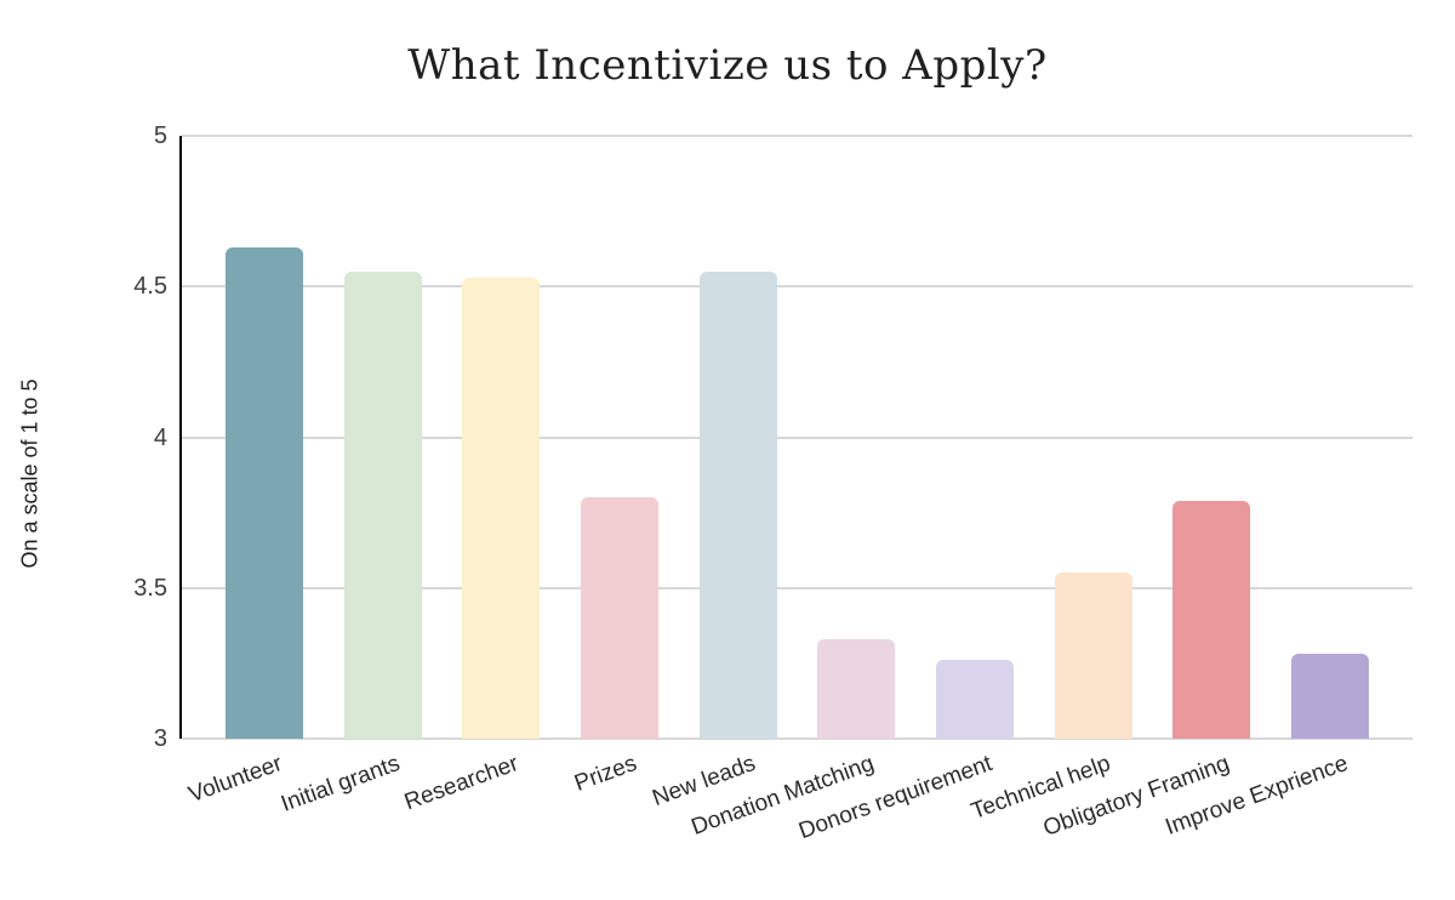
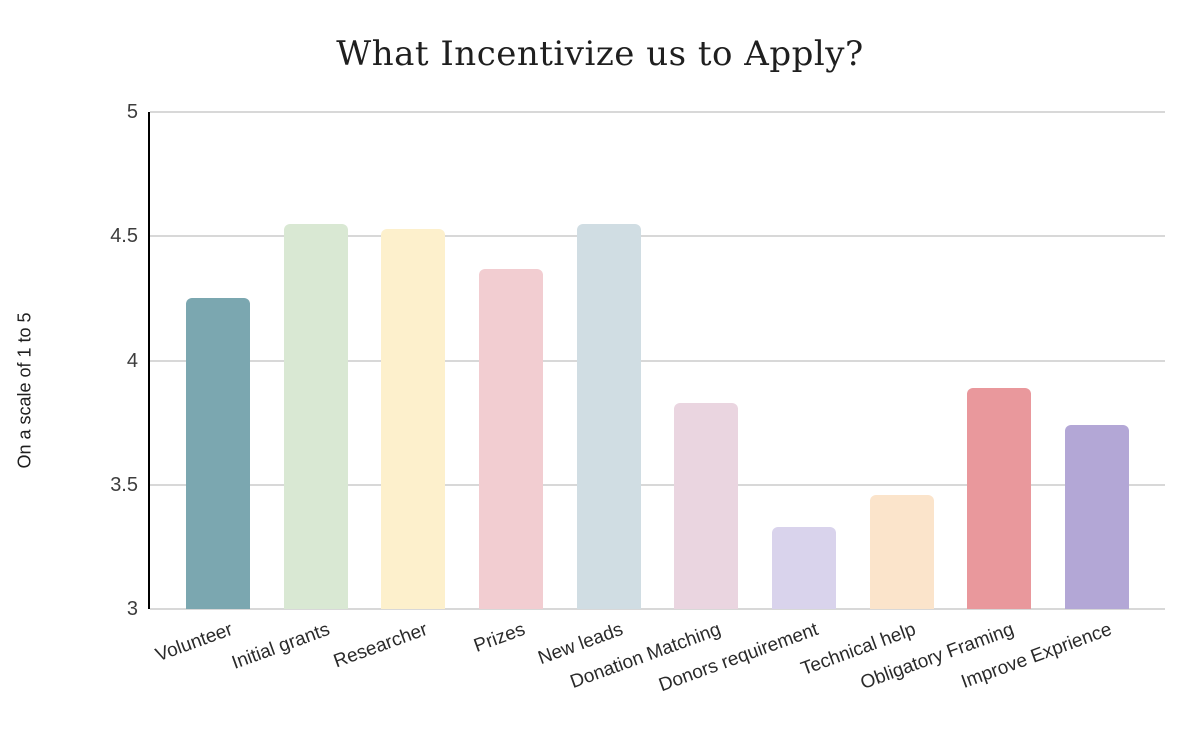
Volunteer: 4.63 -> 4.25
Prizes: 3.80 -> 4.37
Donation Matching: 3.33 -> 3.83
Donors requirement: 3.26 -> 3.33
Technical help: 3.55 -> 3.46
Obligatory Framing: 3.79 -> 3.89
Improve Exprience: 3.28 -> 3.74
